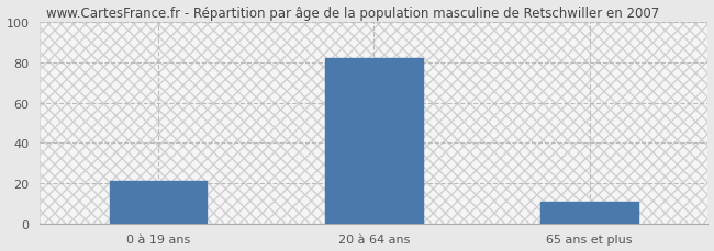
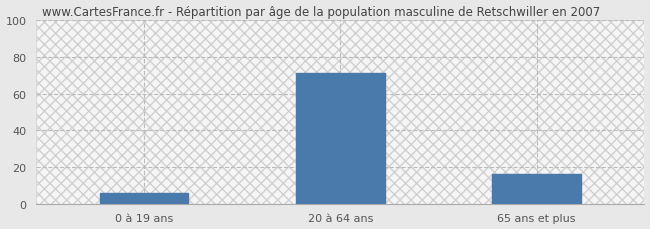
0 à 19 ans: 21 -> 6
20 à 64 ans: 82 -> 71
65 ans et plus: 11 -> 16
